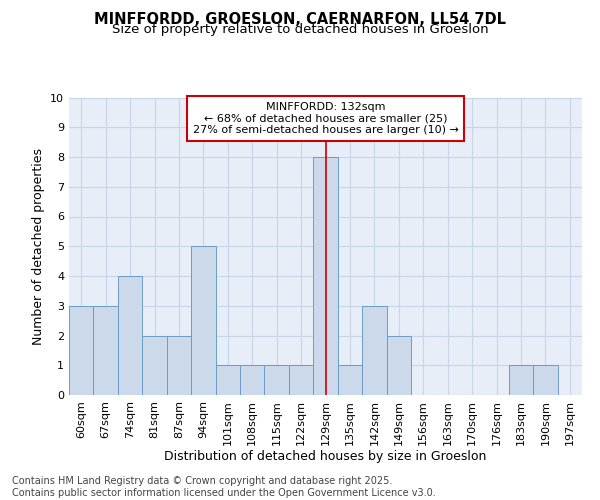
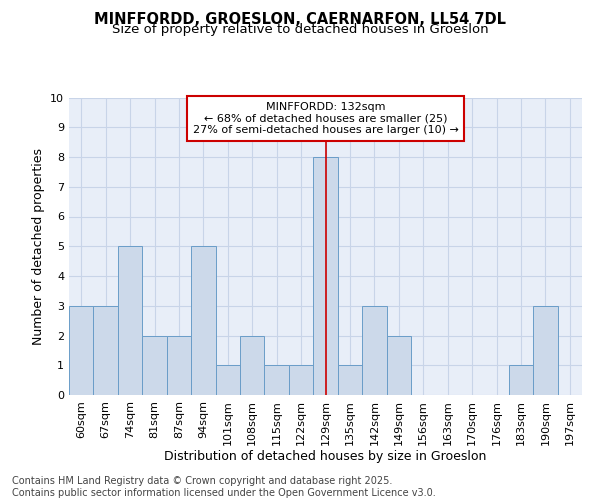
74sqm: 4 -> 5
108sqm: 1 -> 2
190sqm: 1 -> 3
